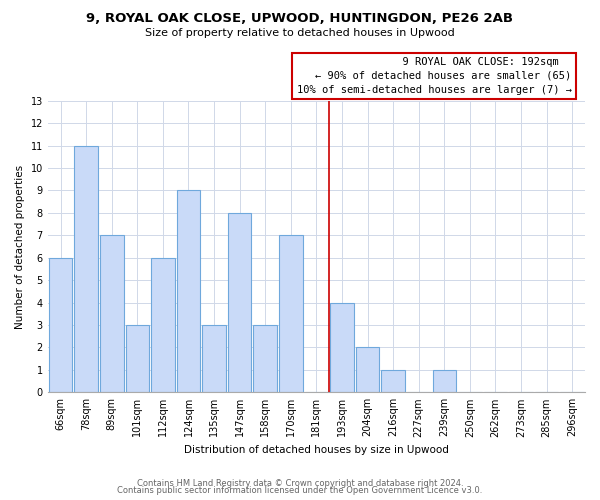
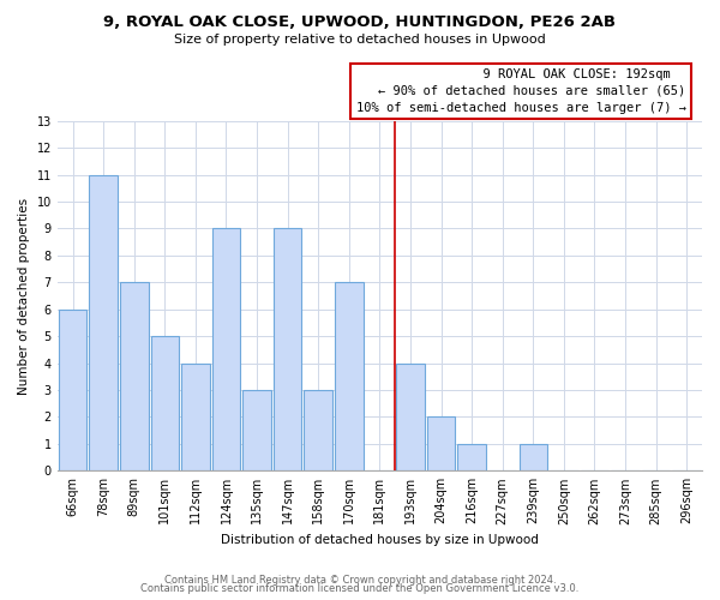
101sqm: 3 -> 5
112sqm: 6 -> 4
147sqm: 8 -> 9
